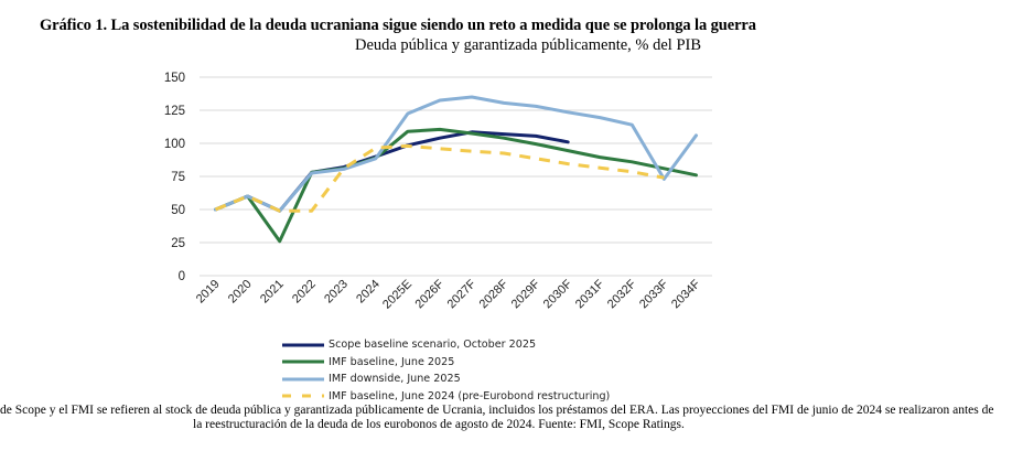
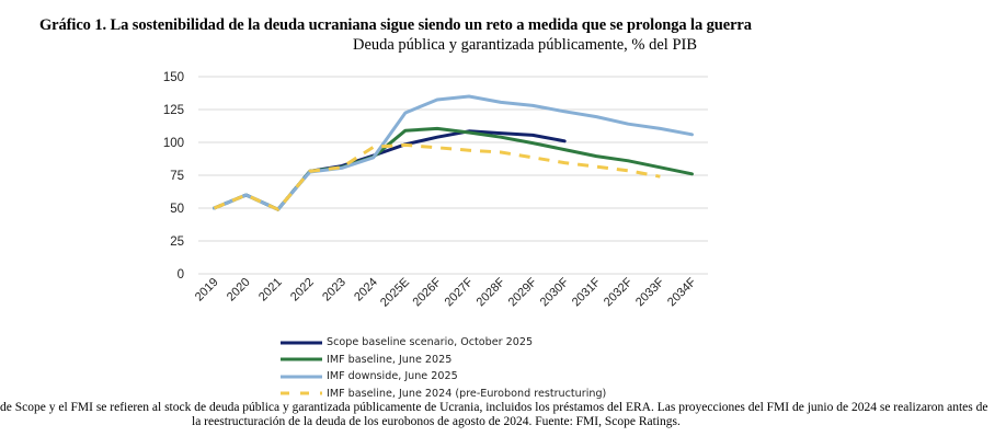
IMF baseline, June 2025/2021: 26 -> 49
IMF baseline, June 2024 (pre-Eurobond restructuring)/2022: 49 -> 78
IMF downside, June 2025/2033F: 73 -> 110
